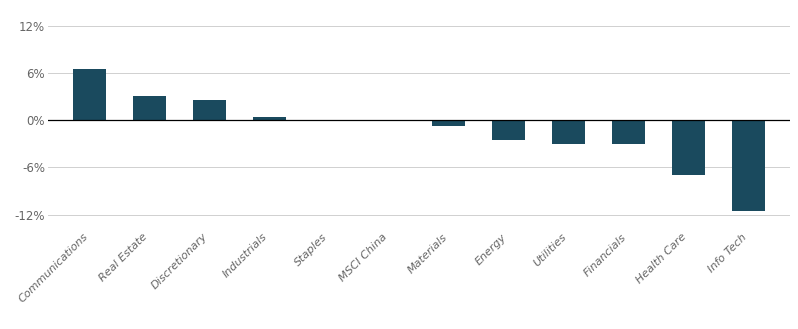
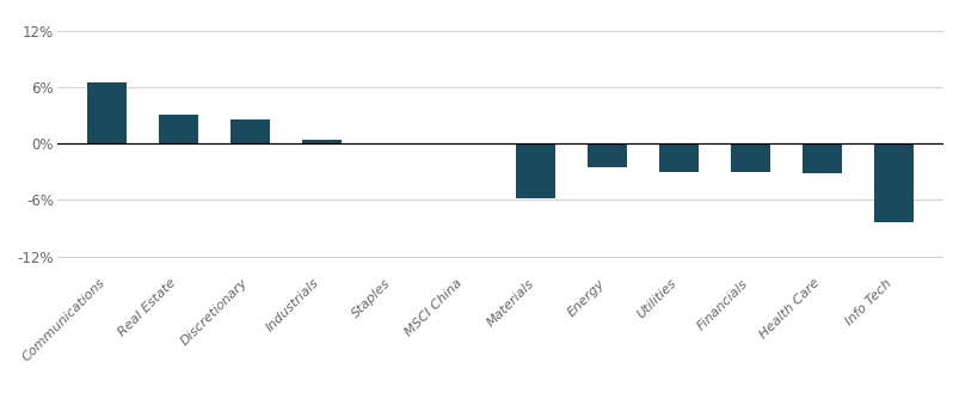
Materials: -0.8% -> -5.8%
Health Care: -7.0% -> -3.2%
Info Tech: -11.5% -> -8.4%
